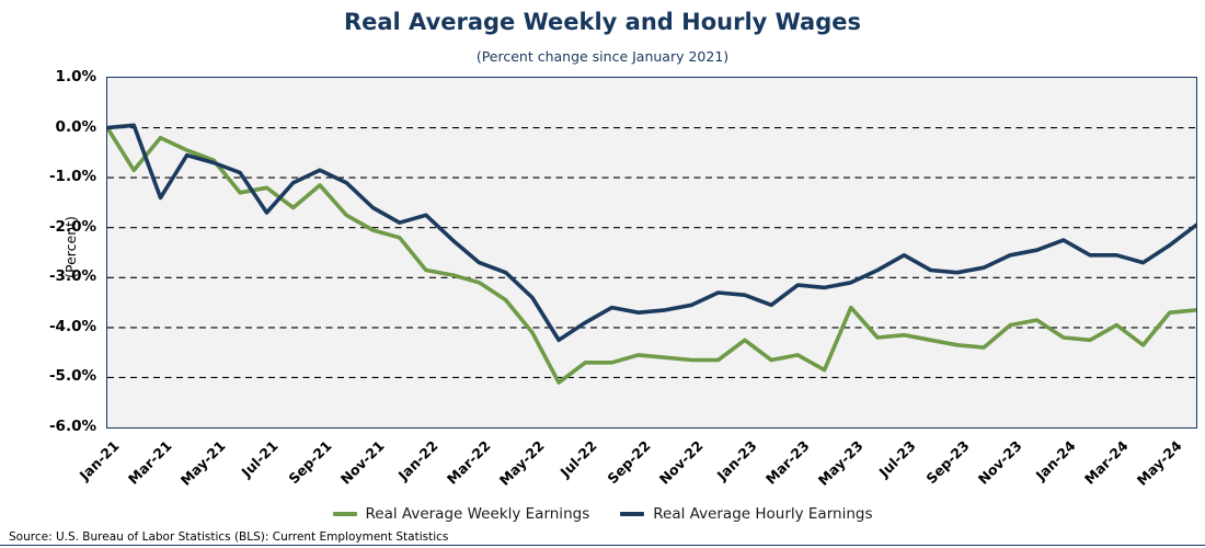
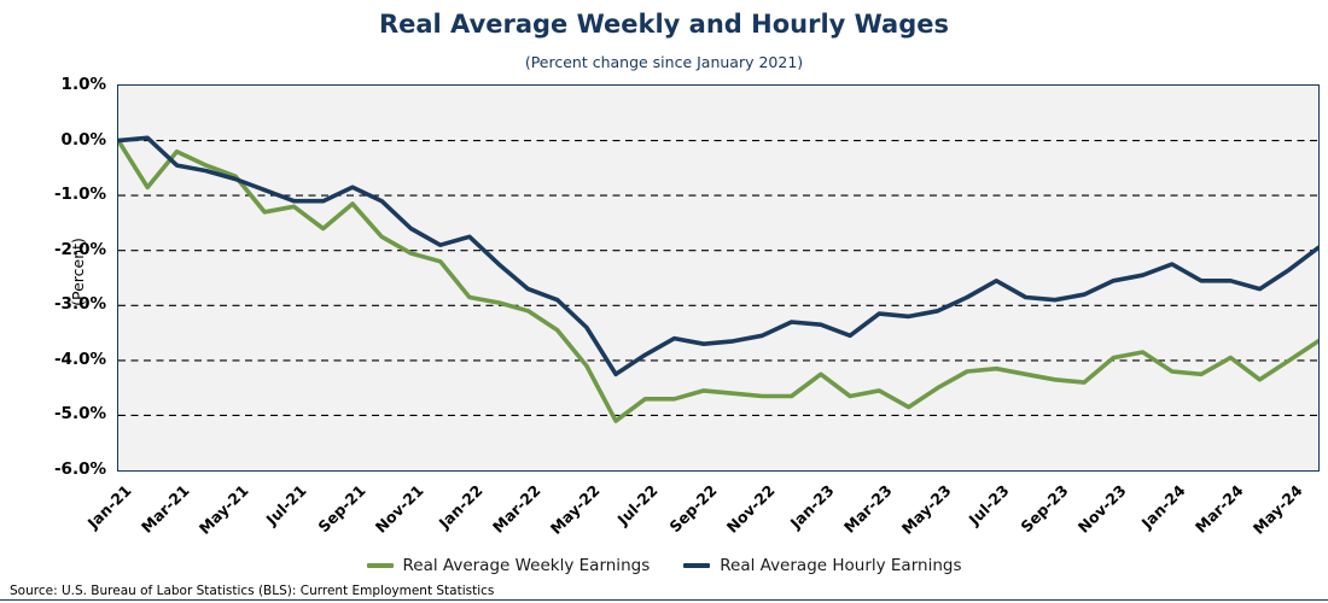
Real Average Hourly Earnings/Mar-21: -1.4% -> -0.5%
Real Average Hourly Earnings/Jul-21: -1.7% -> -1.1%
Real Average Weekly Earnings/May-23: -3.6% -> -4.5%
Real Average Weekly Earnings/May-24: -3.7% -> -4.0%
